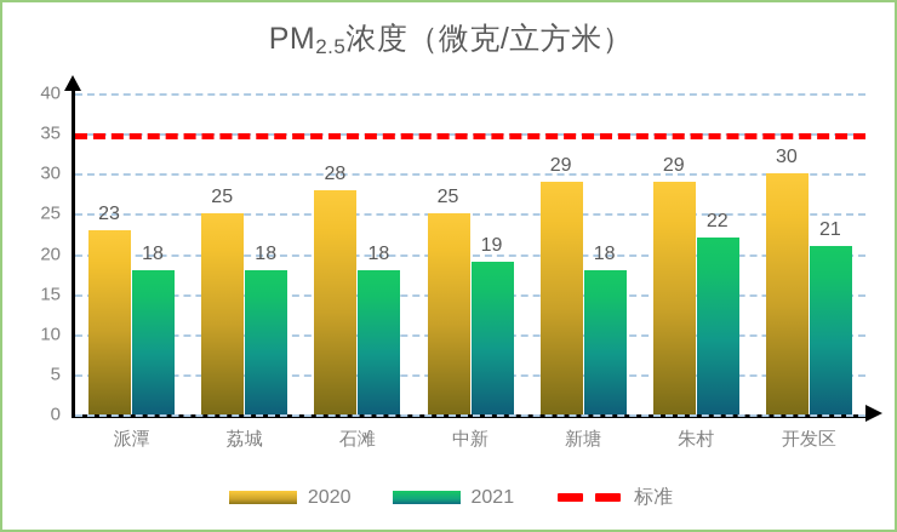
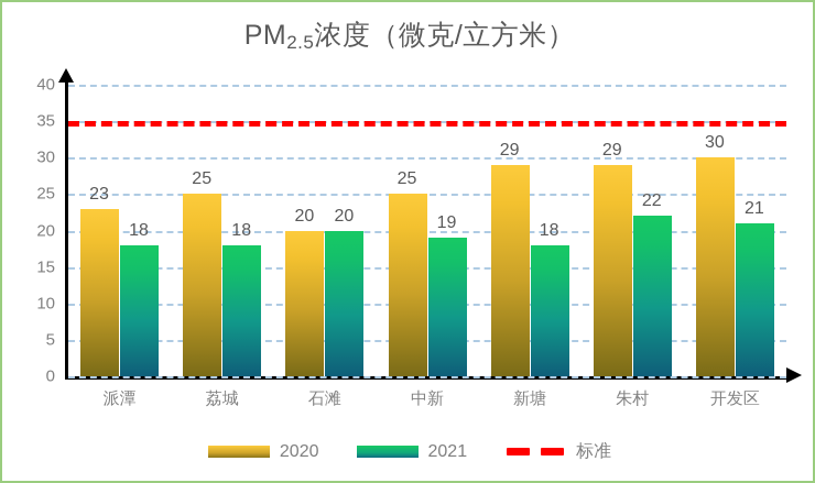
2020/石滩: 28 -> 20
2021/石滩: 18 -> 20
